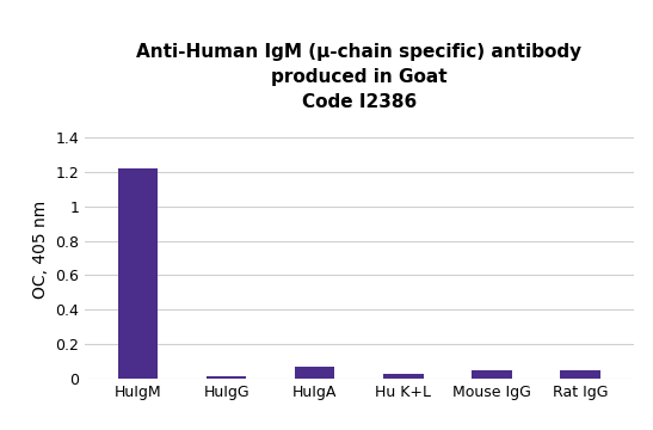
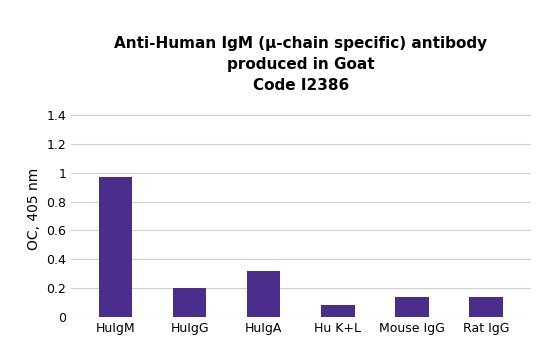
HuIgM: 1.22 -> 0.97
HuIgG: 0.01 -> 0.20
HuIgA: 0.07 -> 0.32
Hu K+L: 0.03 -> 0.08
Mouse IgG: 0.05 -> 0.14
Rat IgG: 0.04 -> 0.14
